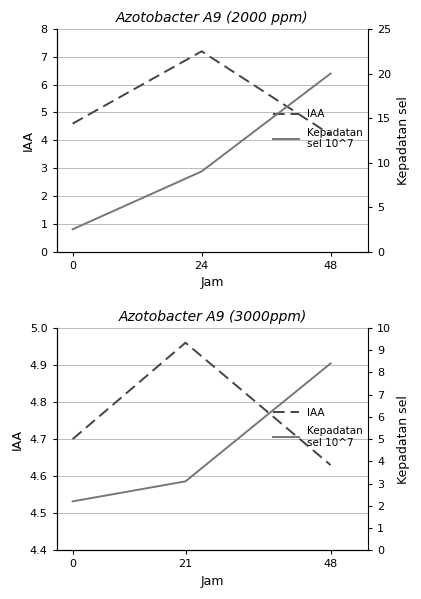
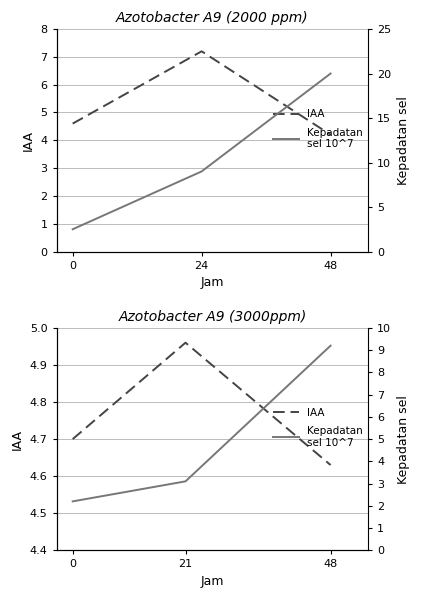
Azotobacter A9 (3000ppm)/Kepadatan sel 10^7/48: 8.4 -> 9.2
